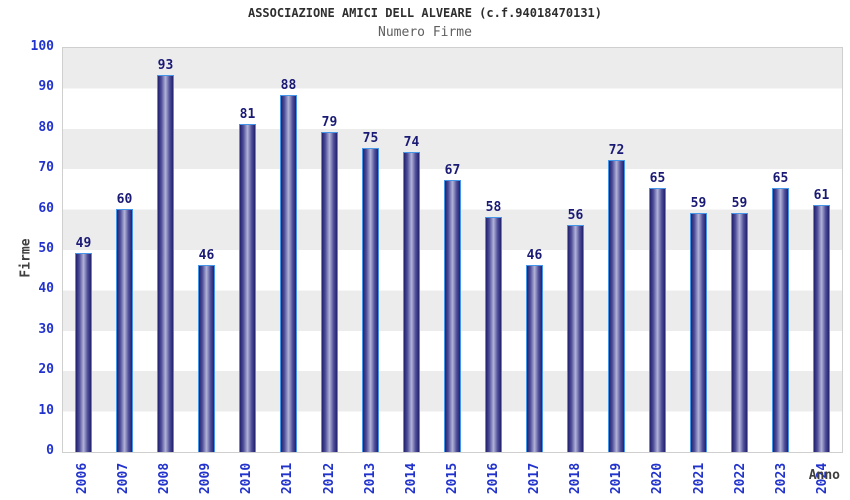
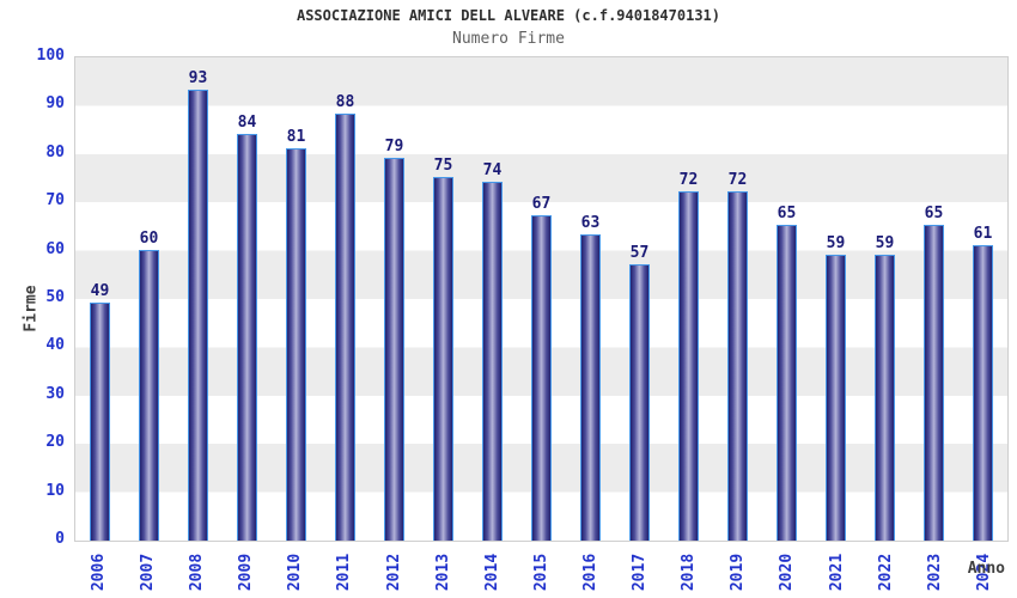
2009: 46 -> 84
2016: 58 -> 63
2017: 46 -> 57
2018: 56 -> 72
